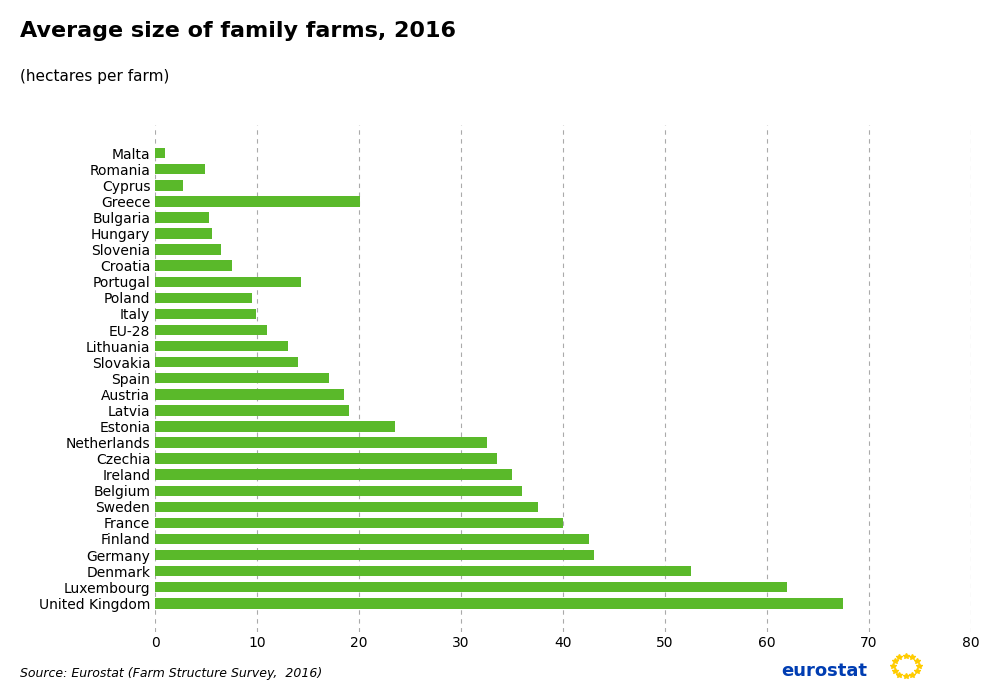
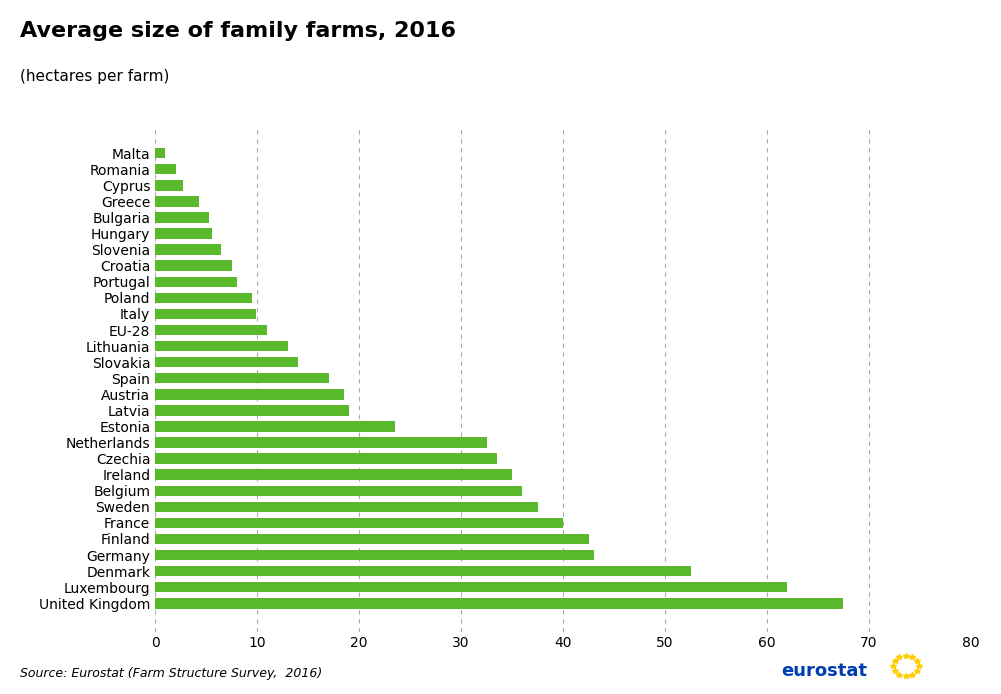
Romania: 4.9 -> 2.0
Greece: 20.1 -> 4.3
Portugal: 14.3 -> 8.0
